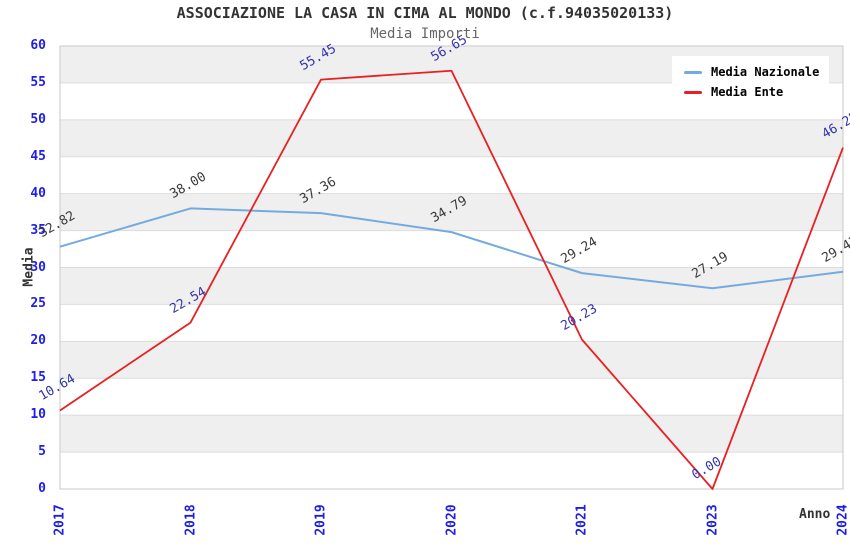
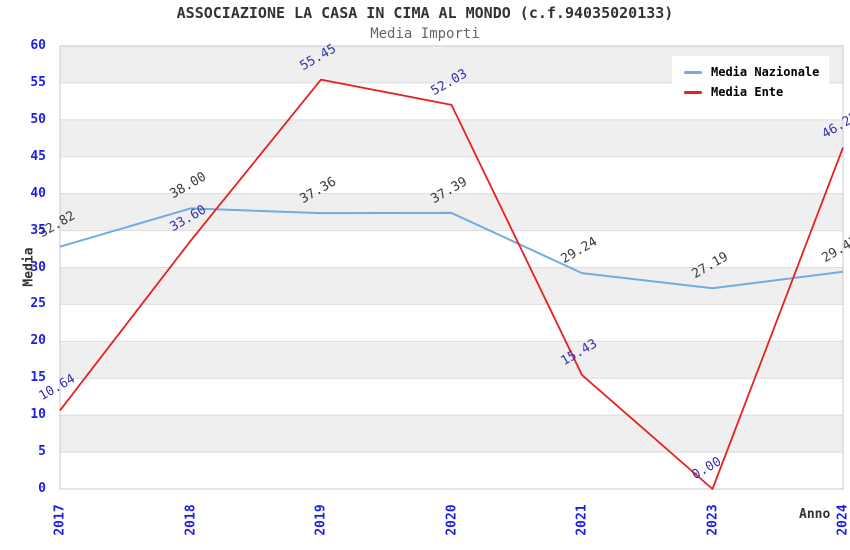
Media Ente/2018: 22.54 -> 33.60
Media Nazionale/2020: 34.79 -> 37.39
Media Ente/2020: 56.65 -> 52.03
Media Ente/2021: 20.23 -> 15.43
